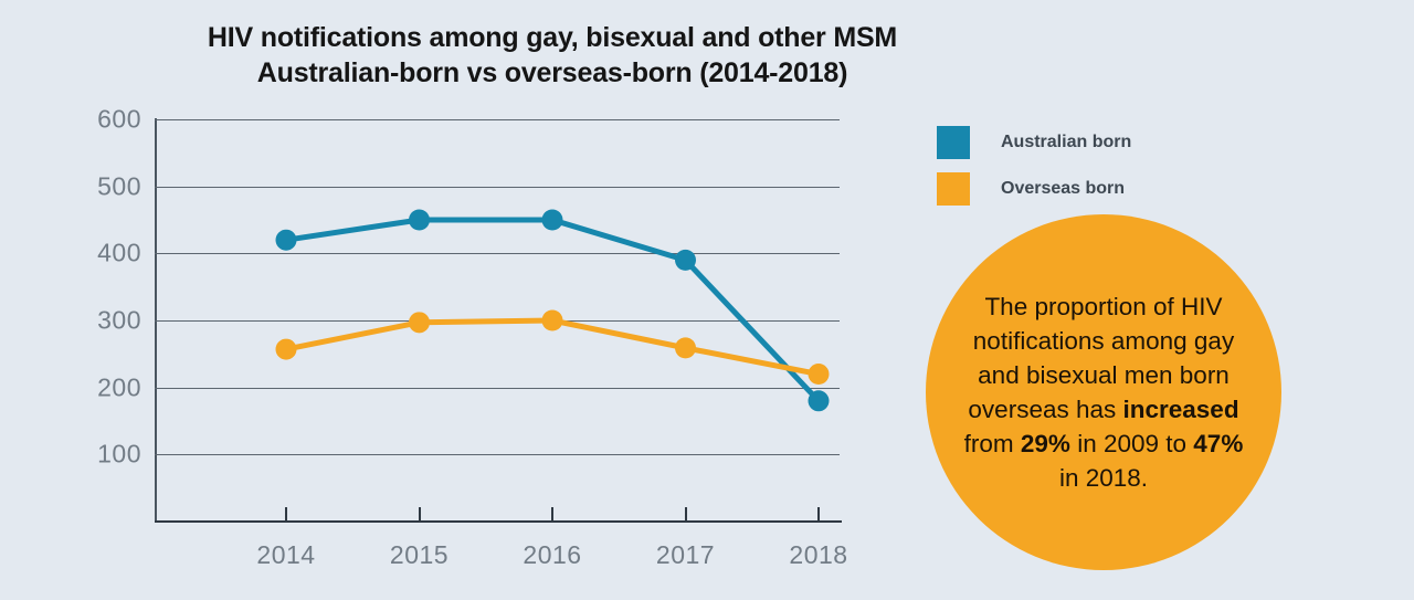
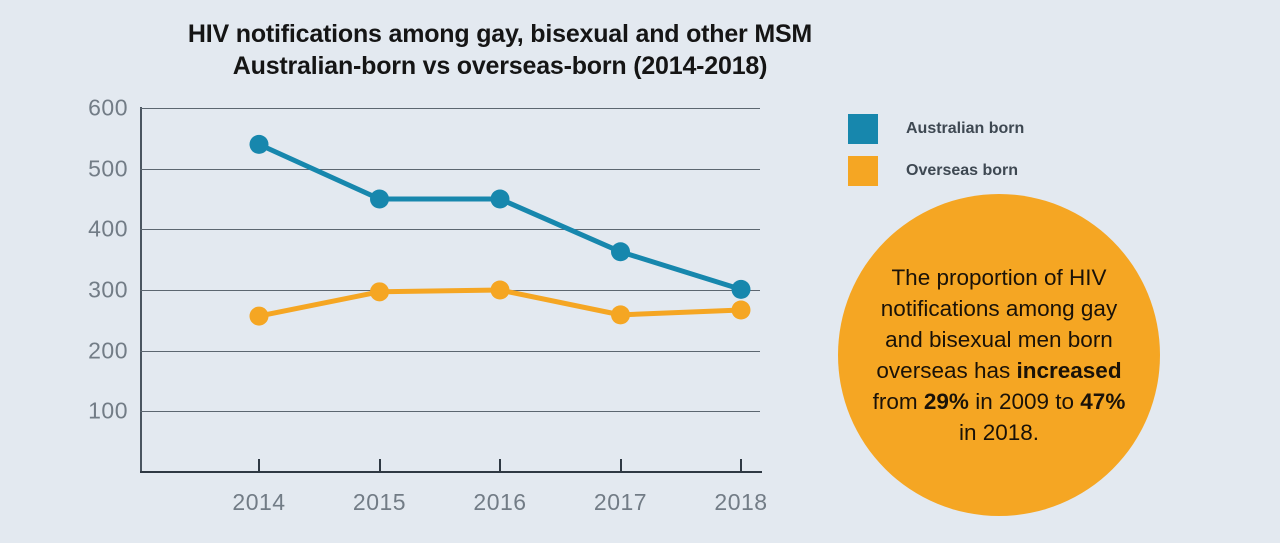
Australian born/2014: 420 -> 540
Australian born/2017: 390 -> 360
Australian born/2018: 180 -> 300
Overseas born/2018: 220 -> 270
